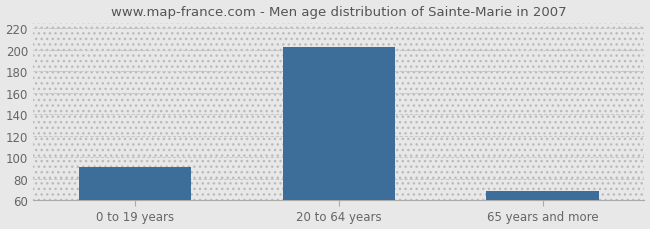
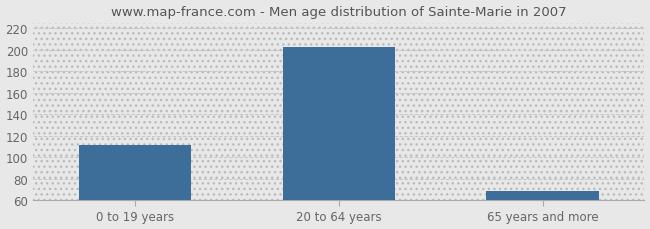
0 to 19 years: 91 -> 111
